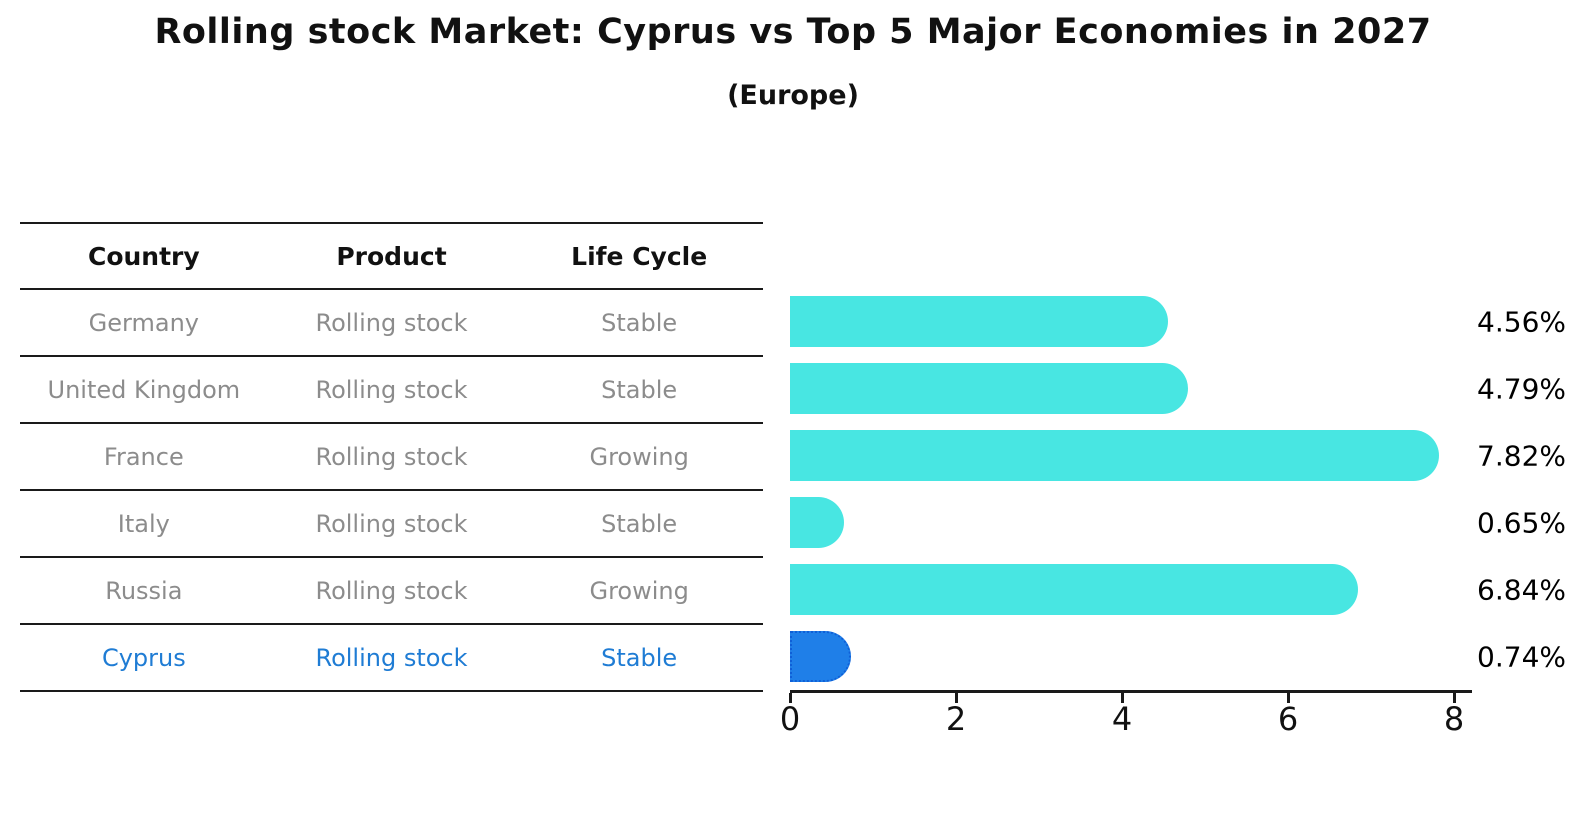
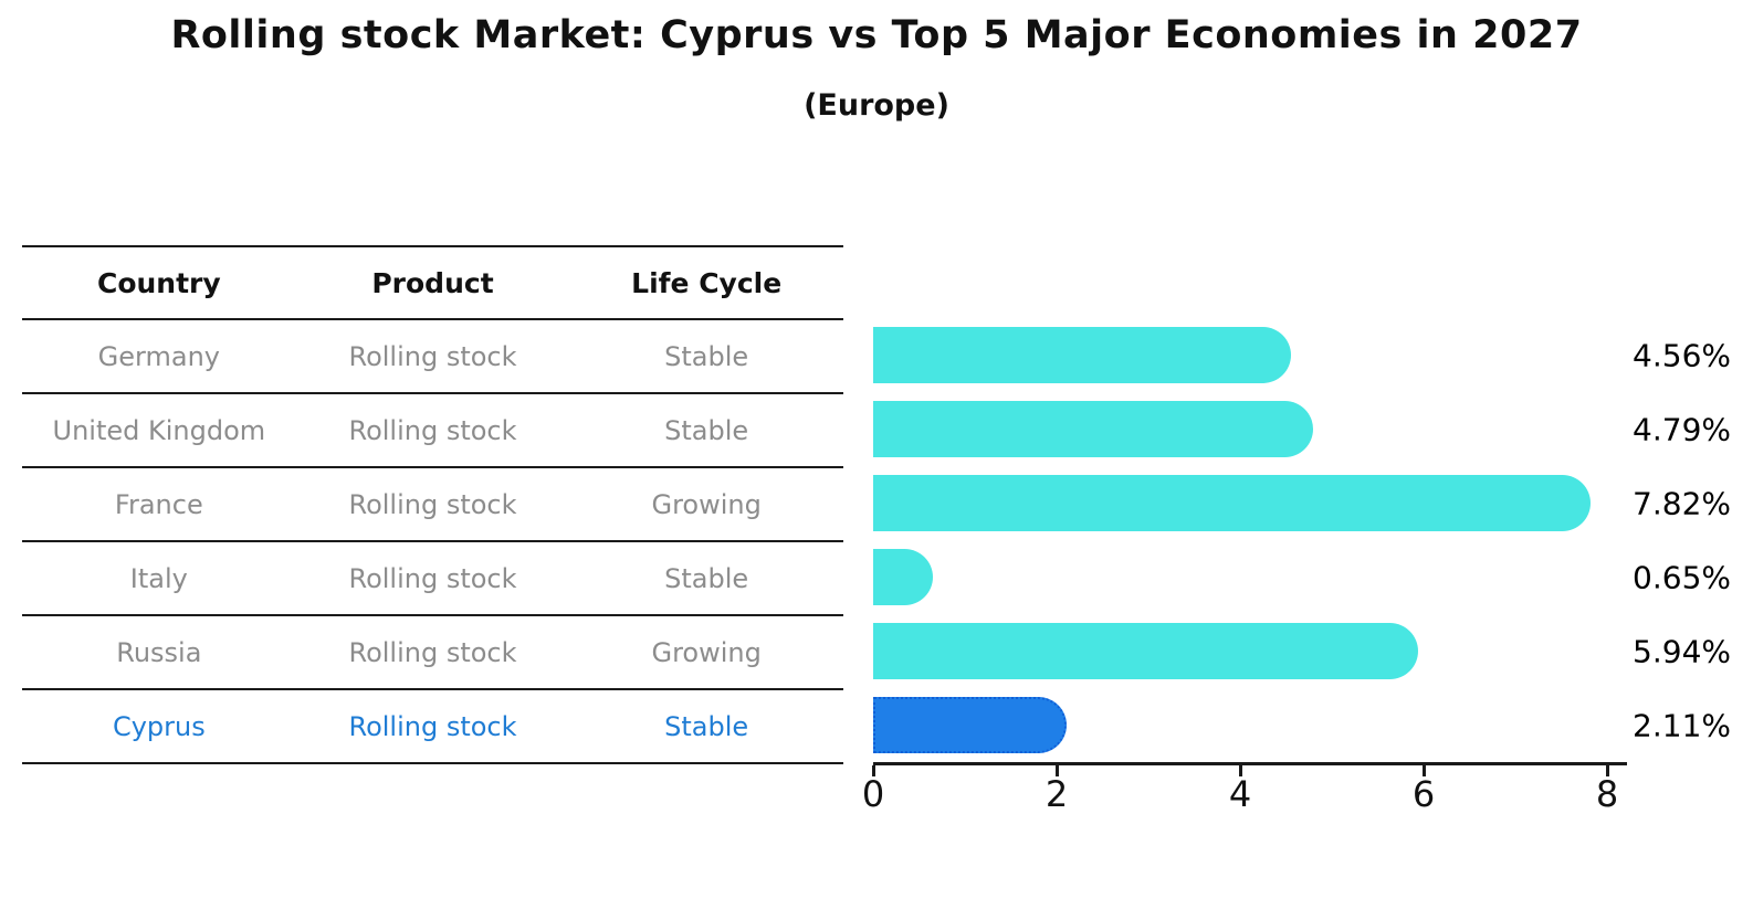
Russia: 6.84% -> 5.94%
Cyprus: 0.74% -> 2.11%
